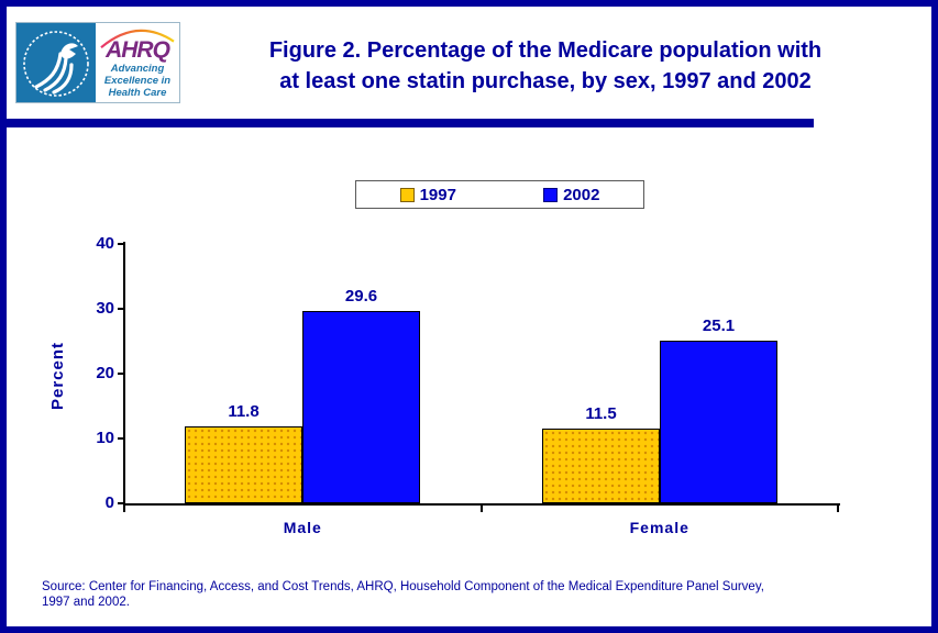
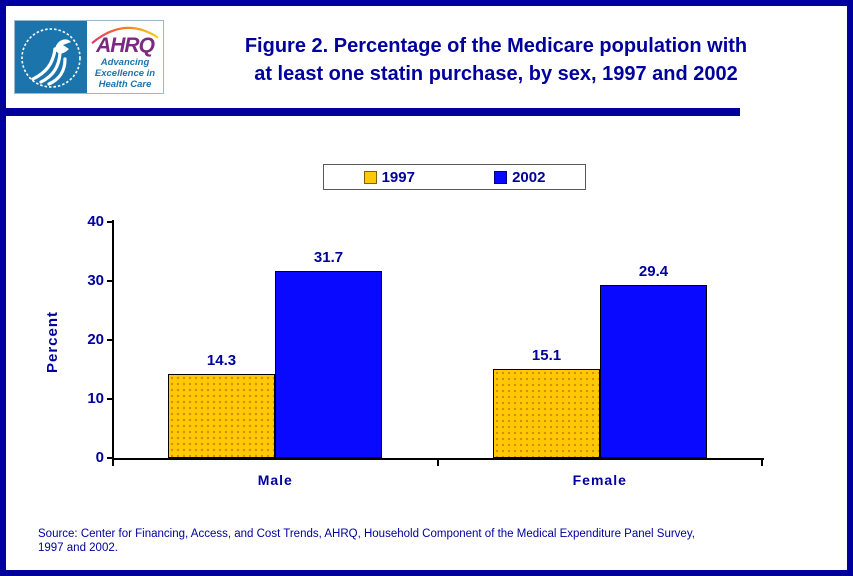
1997/Male: 11.8 -> 14.3
2002/Male: 29.6 -> 31.7
1997/Female: 11.5 -> 15.1
2002/Female: 25.1 -> 29.4
